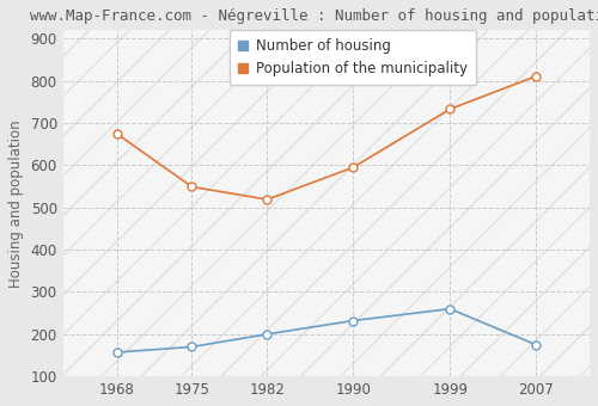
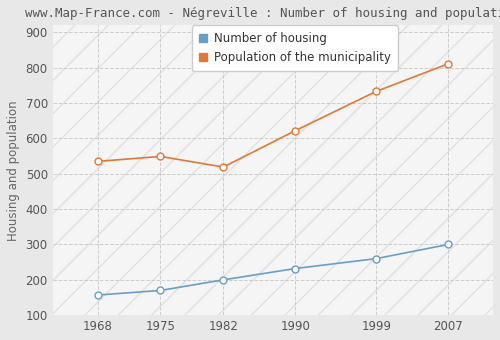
Population of the municipality/1968: 675 -> 535
Population of the municipality/1990: 595 -> 622
Number of housing/2007: 175 -> 300
